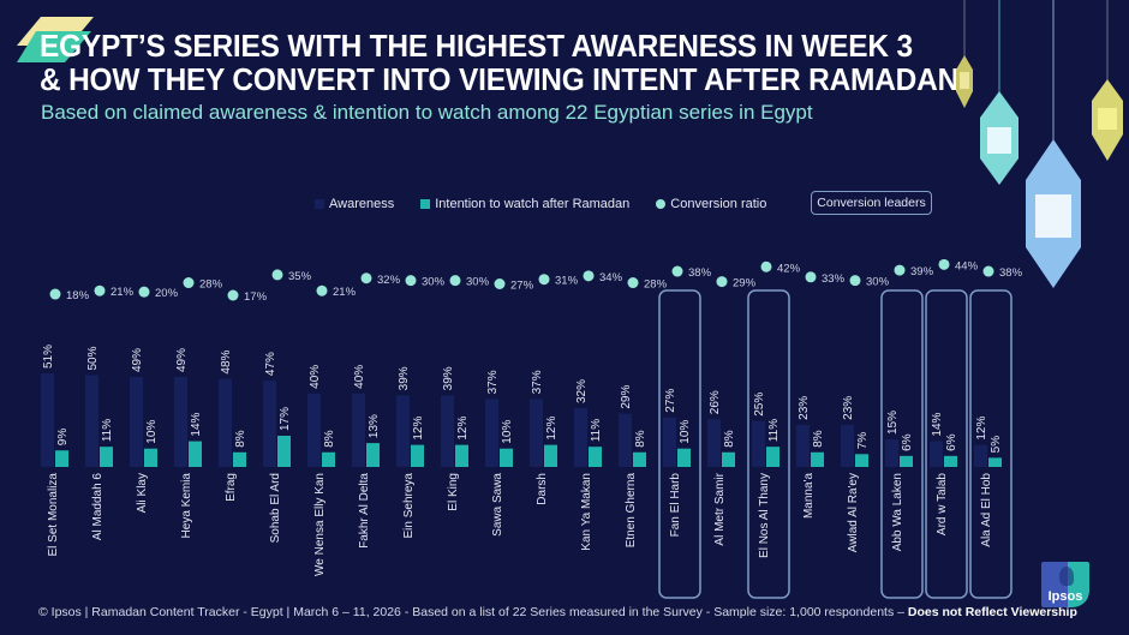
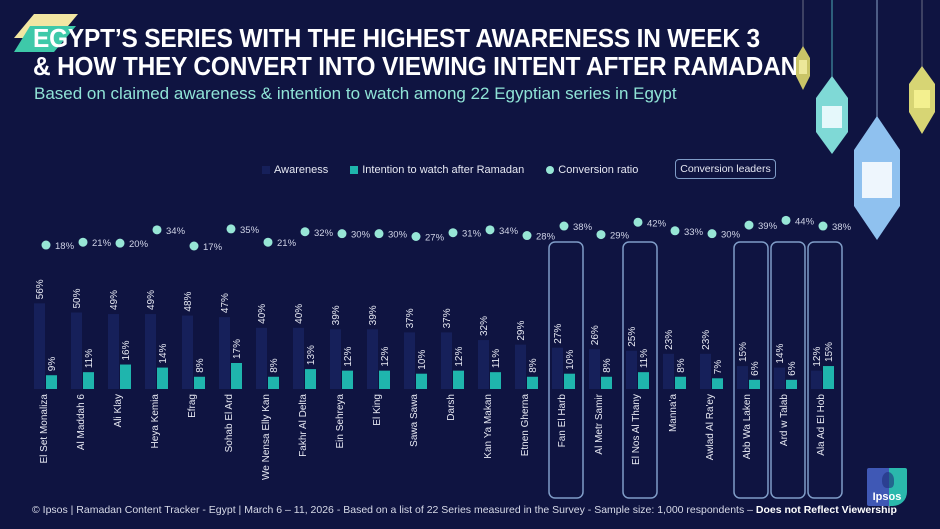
Awareness/El Set Monaliza: 51% -> 56%
Intention to watch after Ramadan/Ali Klay: 10% -> 16%
Conversion ratio/Heya Kemia: 28% -> 34%
Intention to watch after Ramadan/Ala Ad El Hob: 5% -> 15%
